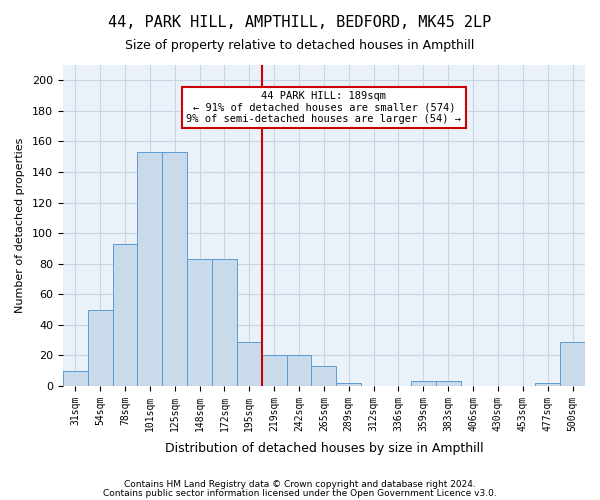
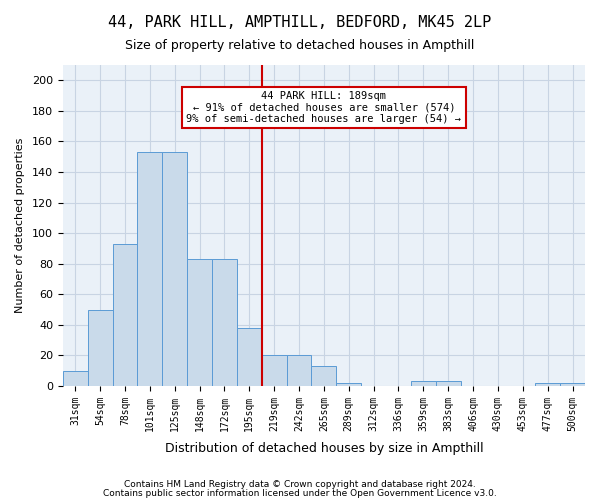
195sqm: 29 -> 38
500sqm: 29 -> 2
